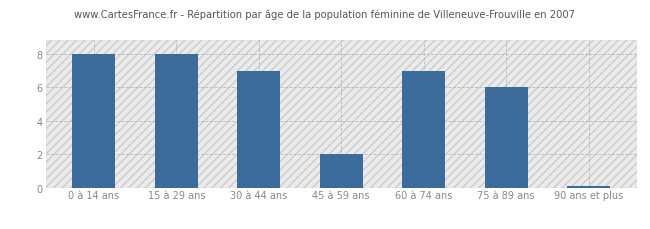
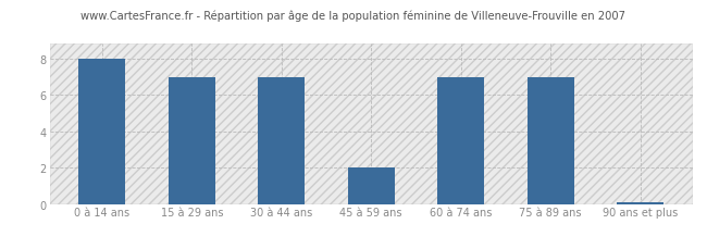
15 à 29 ans: 8.0 -> 7.0
75 à 89 ans: 6.0 -> 7.0
